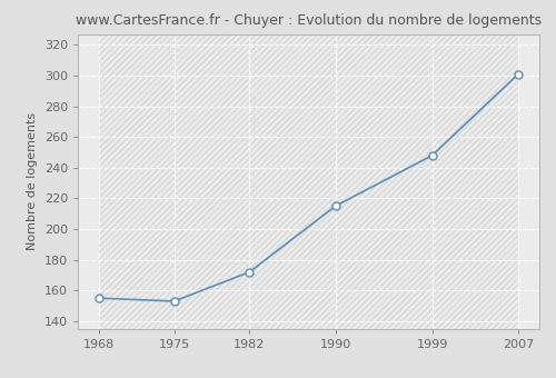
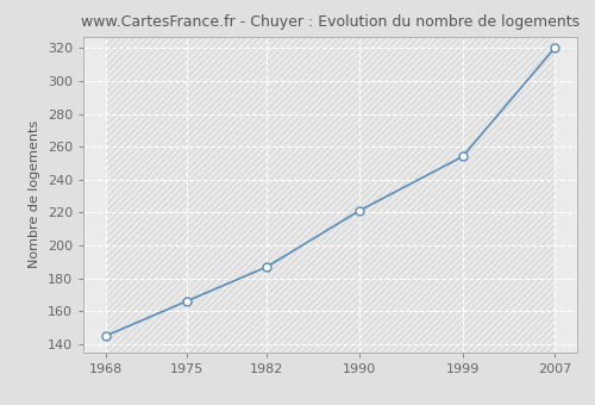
1968: 155 -> 145
1975: 153 -> 166
1982: 172 -> 187
1990: 215 -> 221
1999: 248 -> 254
2007: 301 -> 320
